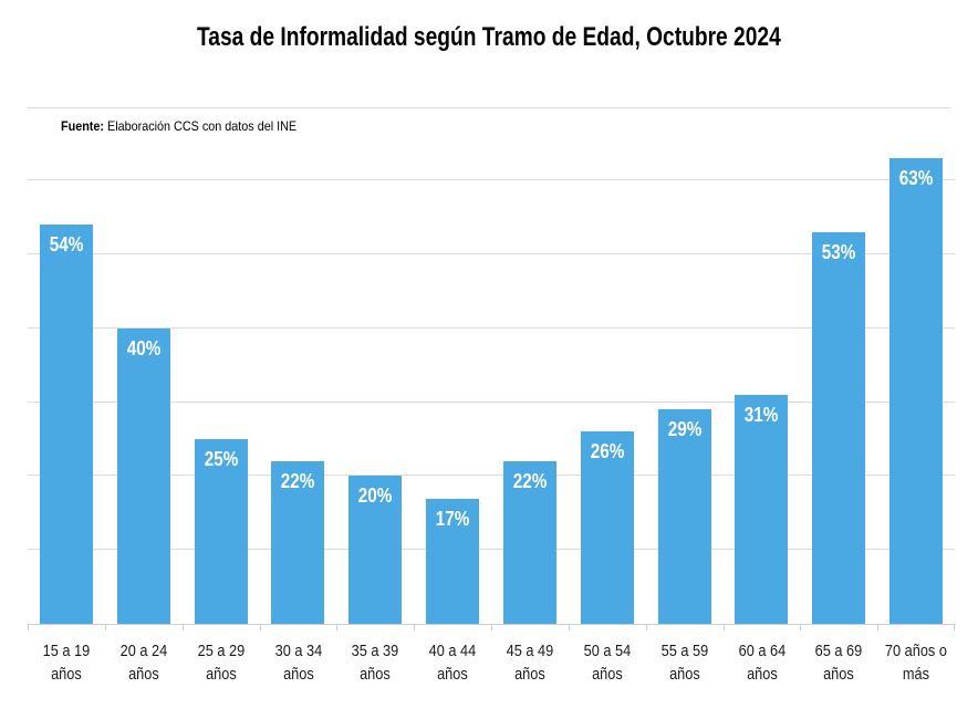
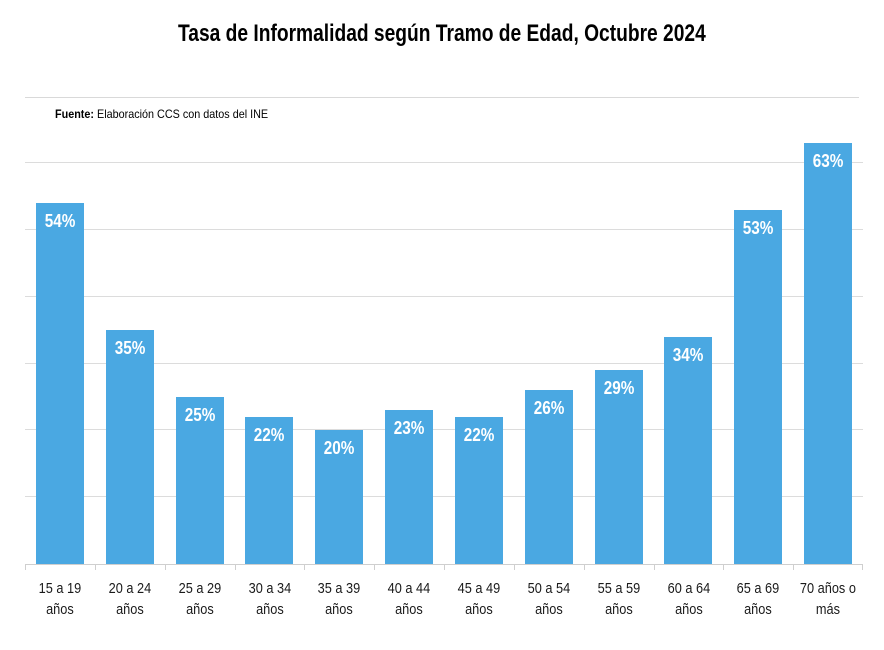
20 a 24 años: 40% -> 35%
40 a 44 años: 17% -> 23%
60 a 64 años: 31% -> 34%
